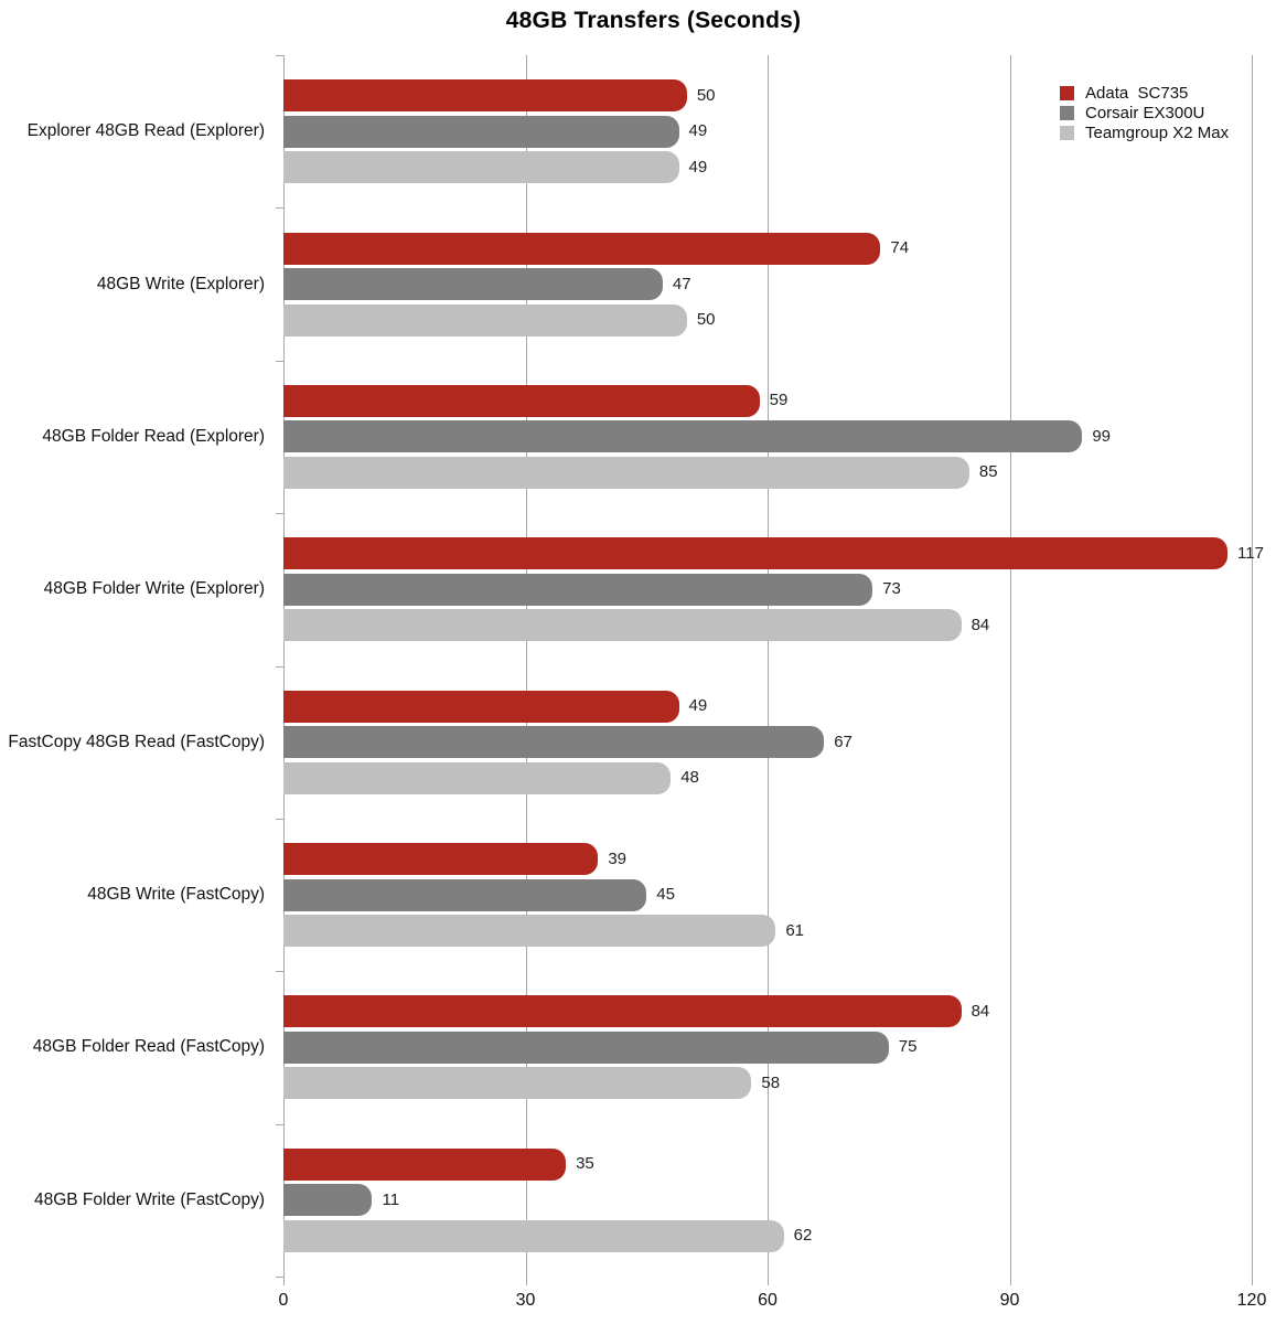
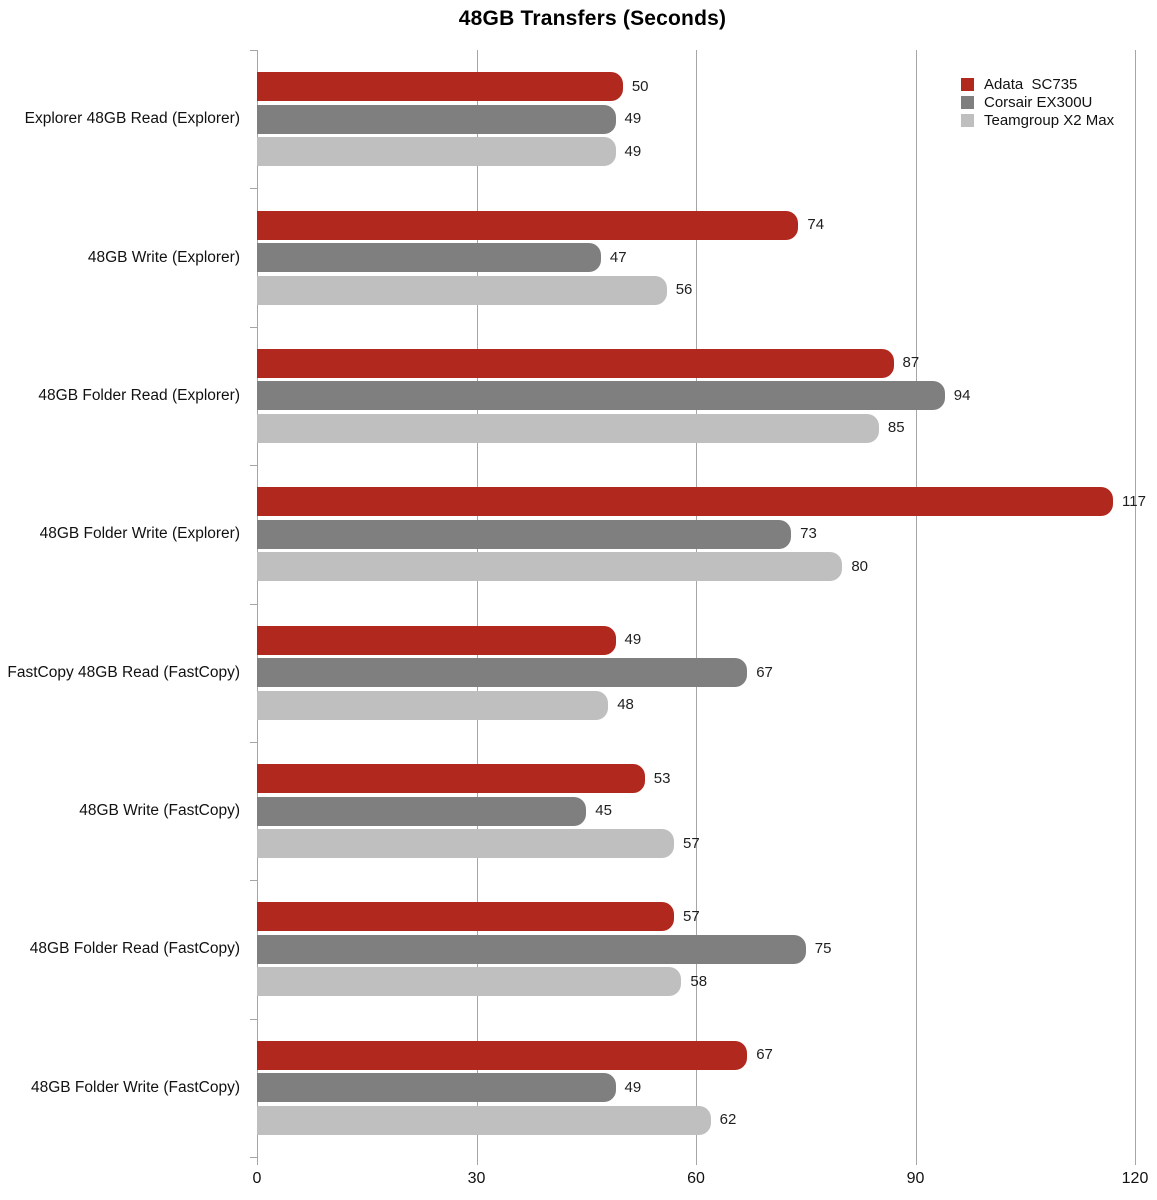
Teamgroup X2 Max/48GB Write (Explorer): 50 -> 56
Adata SC735/48GB Folder Read (Explorer): 59 -> 87
Corsair EX300U/48GB Folder Read (Explorer): 99 -> 94
Teamgroup X2 Max/48GB Folder Write (Explorer): 84 -> 80
Adata SC735/48GB Write (FastCopy): 39 -> 53
Teamgroup X2 Max/48GB Write (FastCopy): 61 -> 57
Adata SC735/48GB Folder Read (FastCopy): 84 -> 57
Adata SC735/48GB Folder Write (FastCopy): 35 -> 67
Corsair EX300U/48GB Folder Write (FastCopy): 11 -> 49
